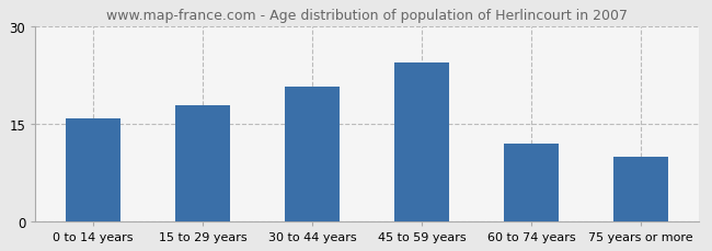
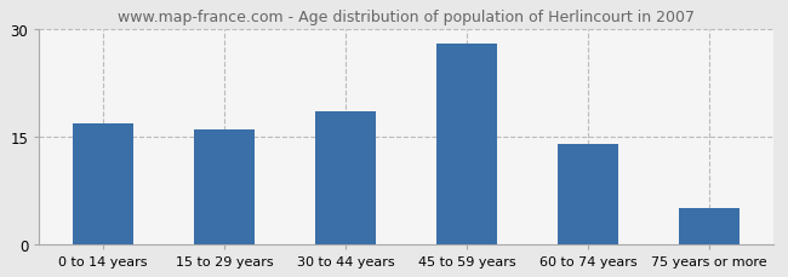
0 to 14 years: 15.8 -> 16.8
15 to 29 years: 17.8 -> 16.0
30 to 44 years: 20.8 -> 18.5
45 to 59 years: 24.4 -> 28.0
60 to 74 years: 12.0 -> 14.0
75 years or more: 10.0 -> 5.0
